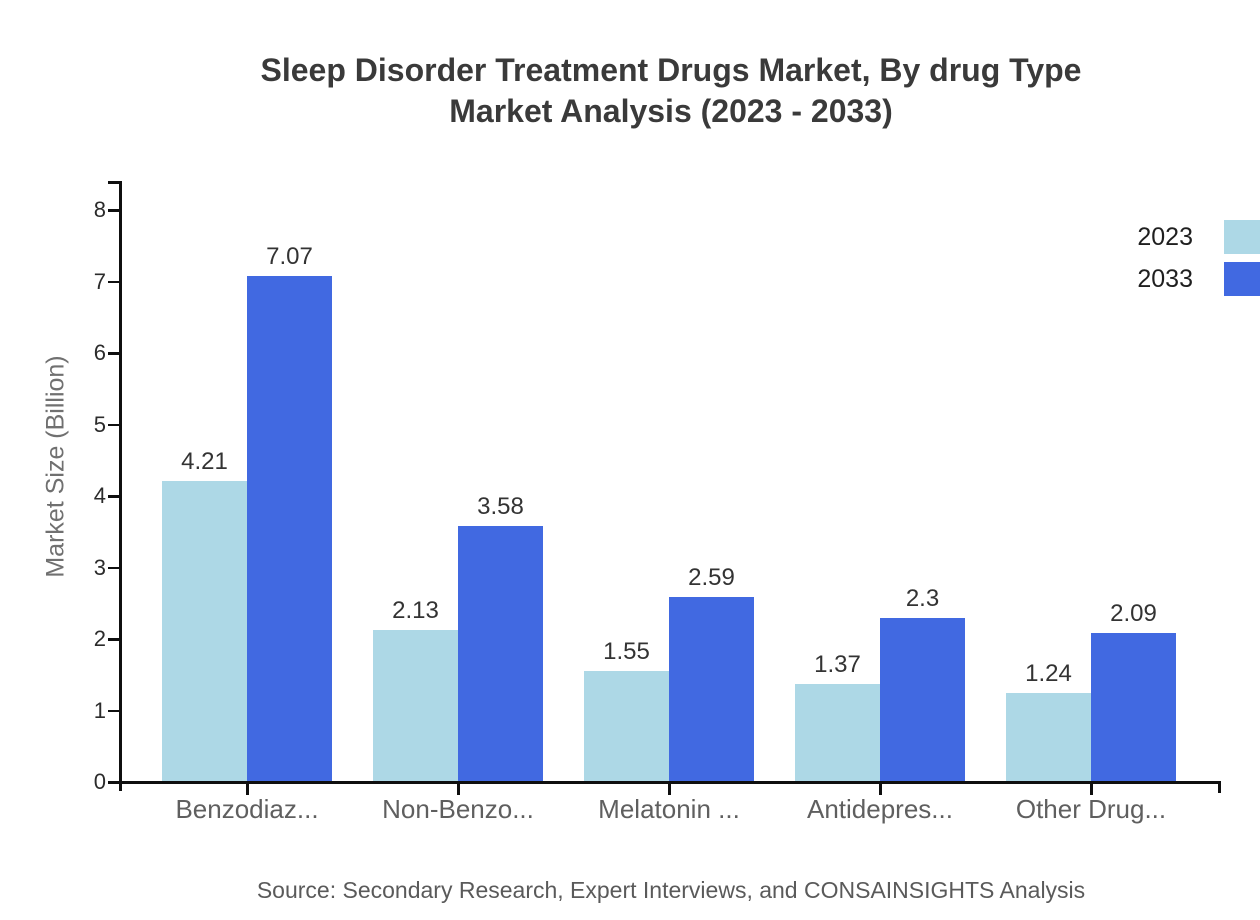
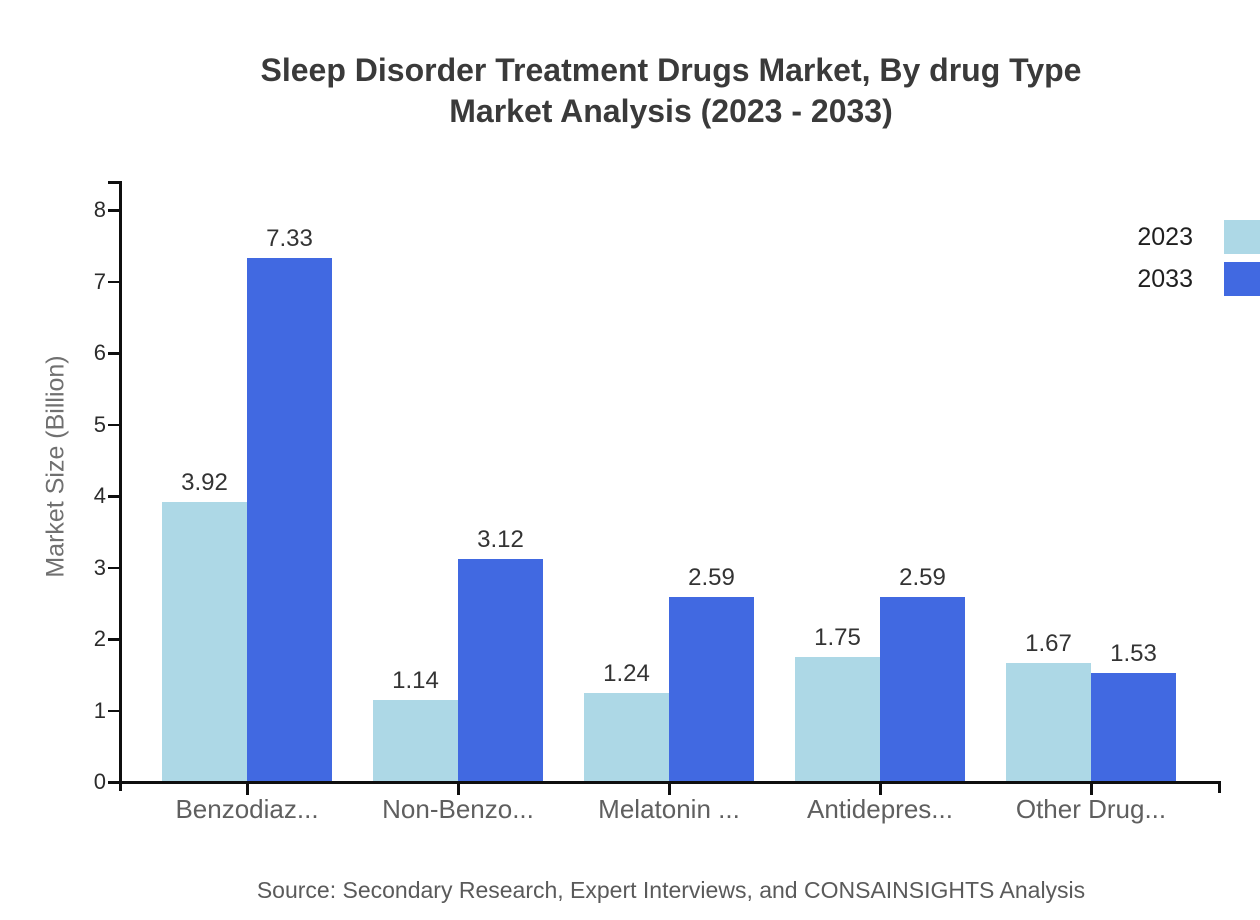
2023/Benzodiaz...: 4.21 -> 3.92
2033/Benzodiaz...: 7.07 -> 7.33
2023/Non-Benzo...: 2.13 -> 1.14
2033/Non-Benzo...: 3.58 -> 3.12
2023/Melatonin ...: 1.55 -> 1.24
2023/Antidepres...: 1.37 -> 1.75
2033/Antidepres...: 2.3 -> 2.59
2023/Other Drug...: 1.24 -> 1.67
2033/Other Drug...: 2.09 -> 1.53
